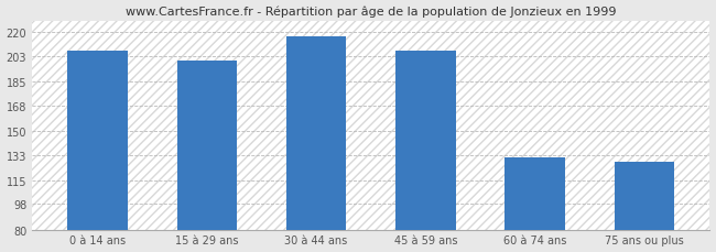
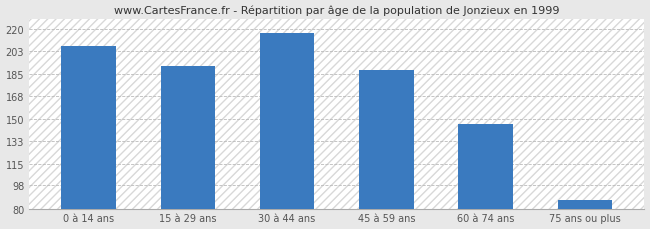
15 à 29 ans: 200 -> 191
45 à 59 ans: 207 -> 188
60 à 74 ans: 131 -> 146
75 ans ou plus: 128 -> 87
